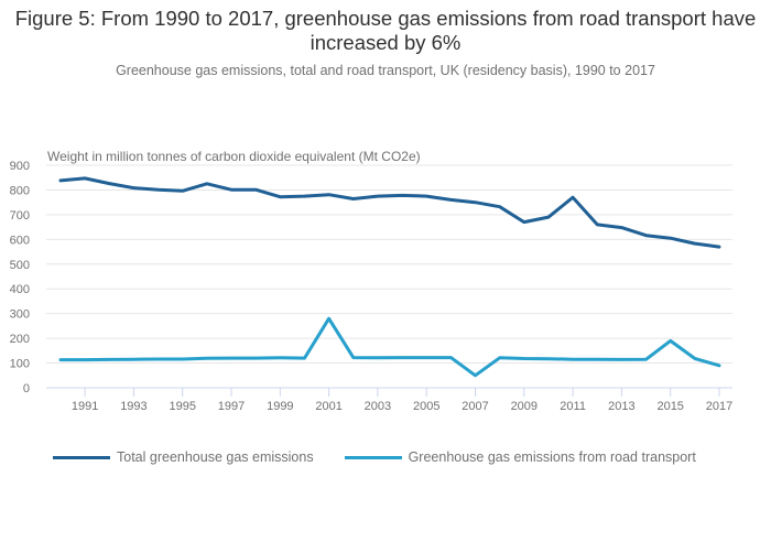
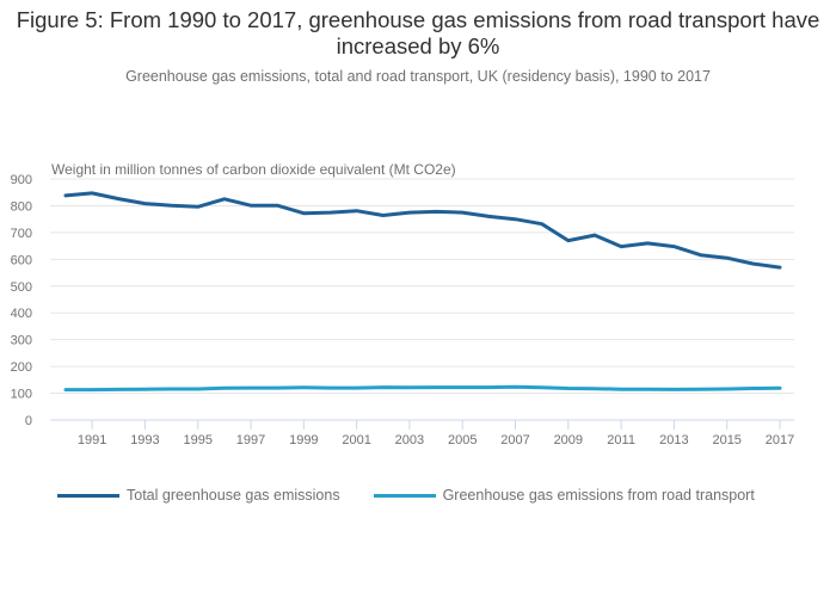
Greenhouse gas emissions from road transport/2001: 280 -> 120
Greenhouse gas emissions from road transport/2007: 50 -> 120
Total greenhouse gas emissions/2011: 770 -> 650
Greenhouse gas emissions from road transport/2015: 190 -> 120
Greenhouse gas emissions from road transport/2017: 90 -> 120
